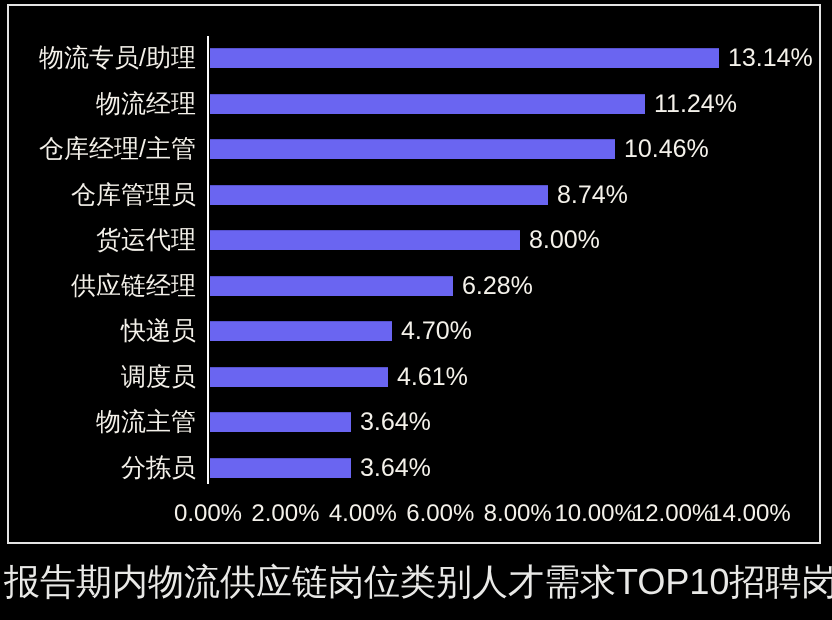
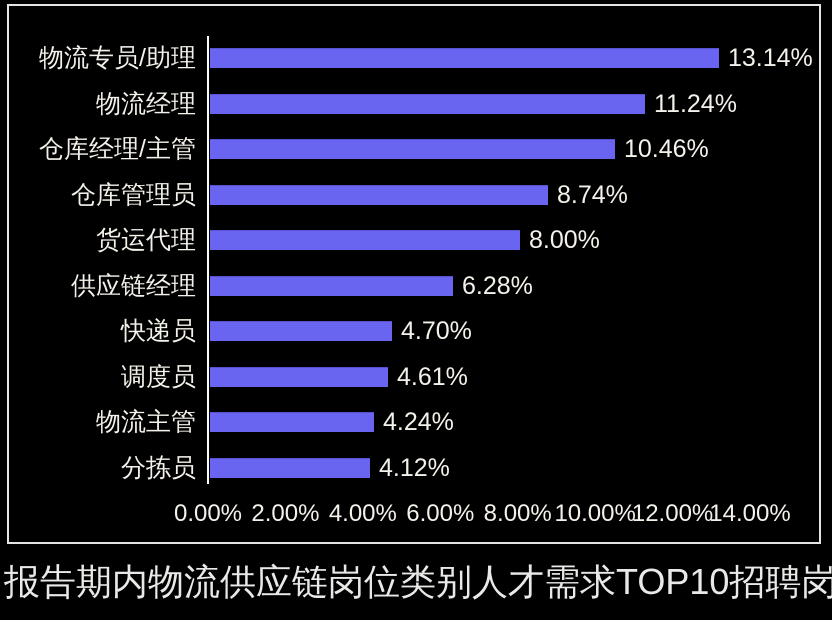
物流主管: 3.64% -> 4.24%
分拣员: 3.64% -> 4.12%
